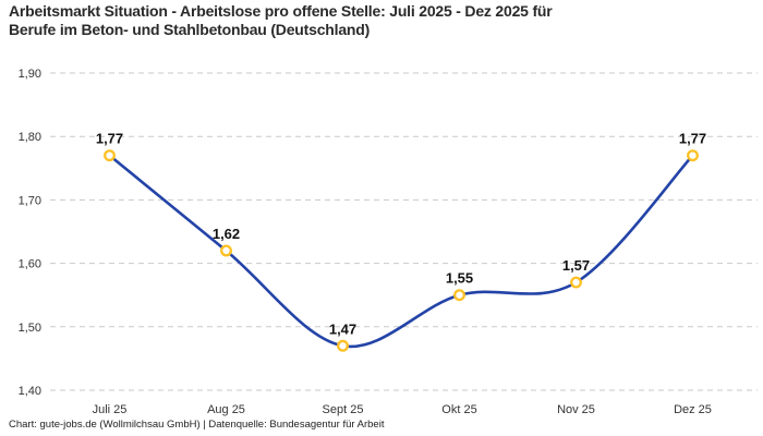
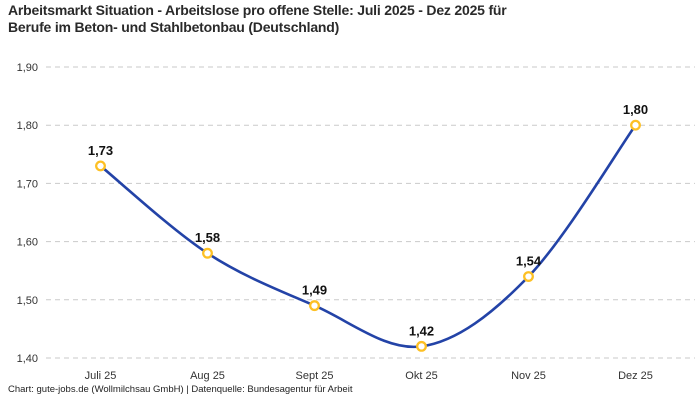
Juli 25: 1,77 -> 1,73
Aug 25: 1,62 -> 1,58
Sept 25: 1,47 -> 1,49
Okt 25: 1,55 -> 1,42
Nov 25: 1,57 -> 1,54
Dez 25: 1,77 -> 1,80
